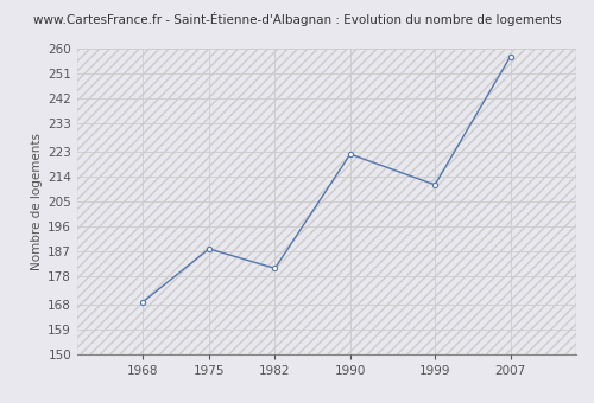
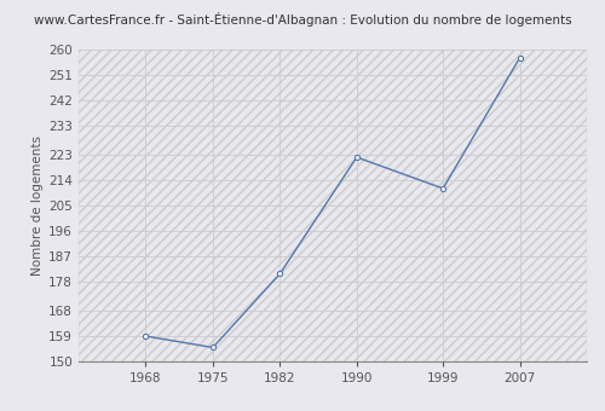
1968: 169 -> 159
1975: 188 -> 155
